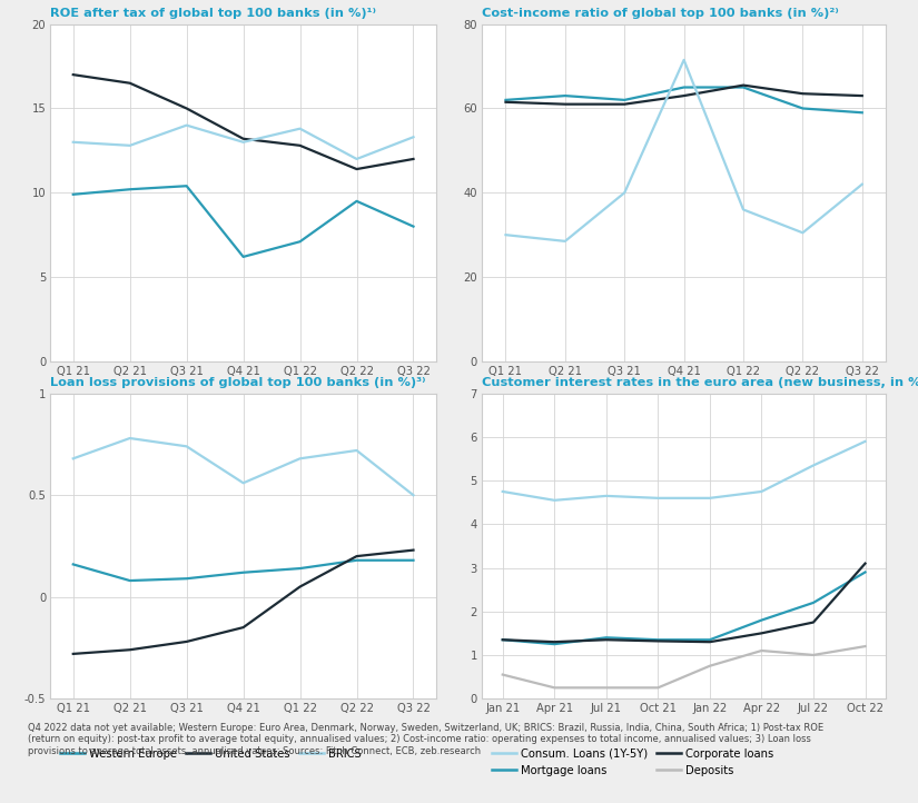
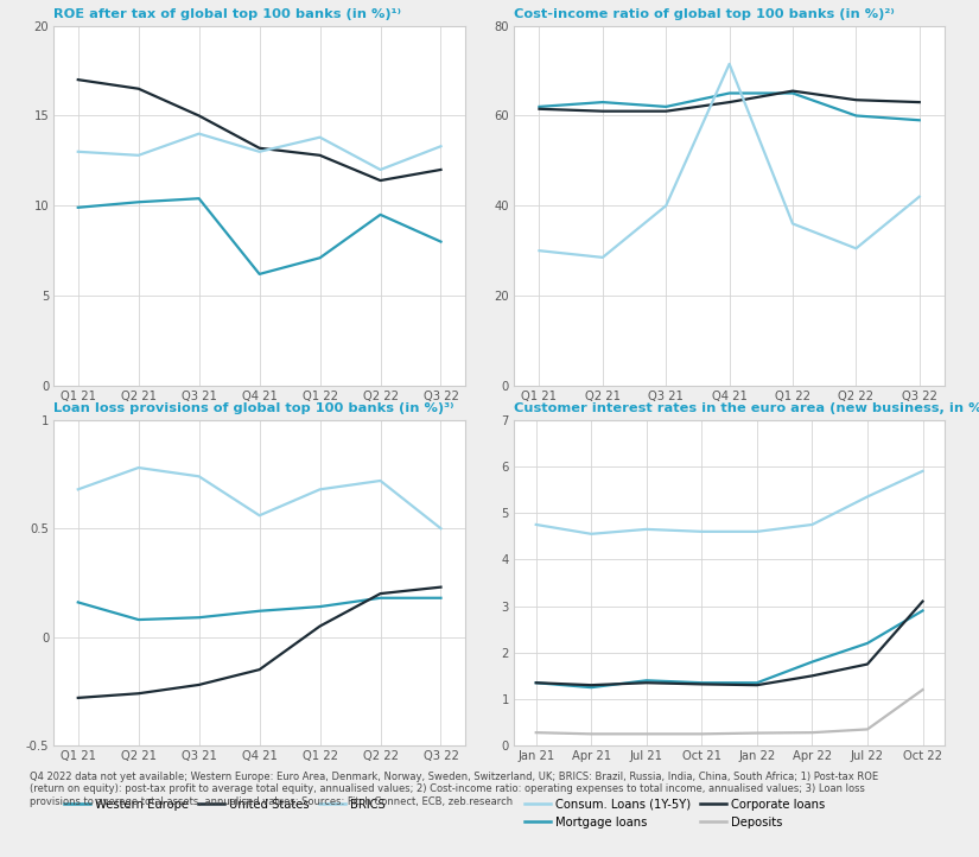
Deposits/Jan 21: 0.55 -> 0.28
Deposits/Jan 22: 0.75 -> 0.27
Deposits/Apr 22: 1.10 -> 0.28
Deposits/Jul 22: 1.00 -> 0.35
